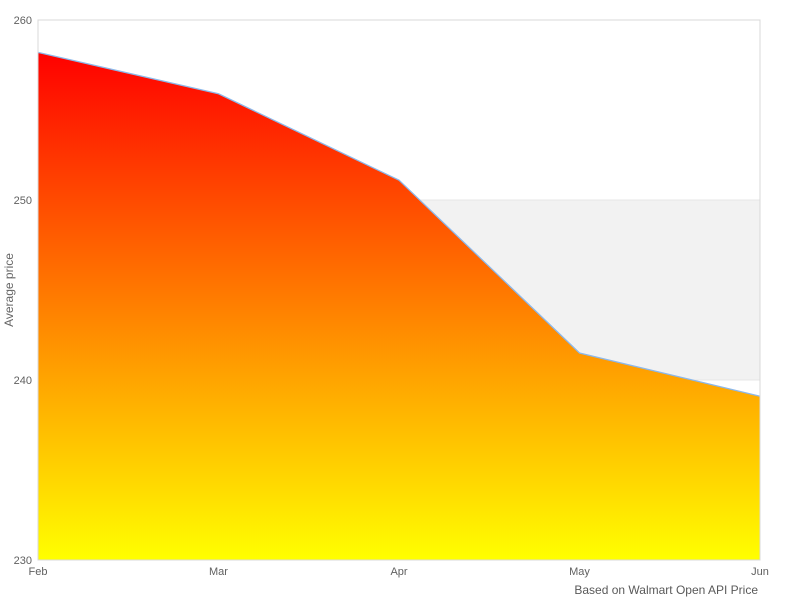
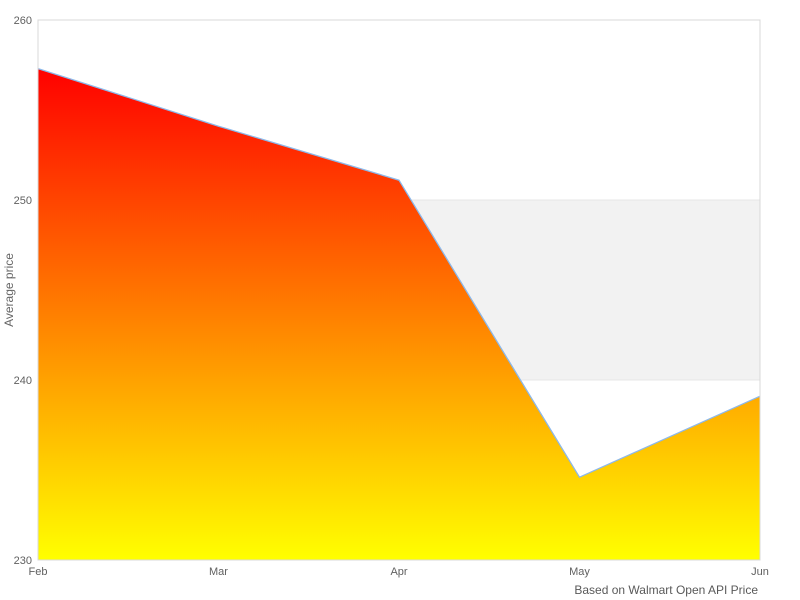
Feb: 258.2 -> 257.3
Mar: 255.9 -> 254.1
May: 241.5 -> 234.6
